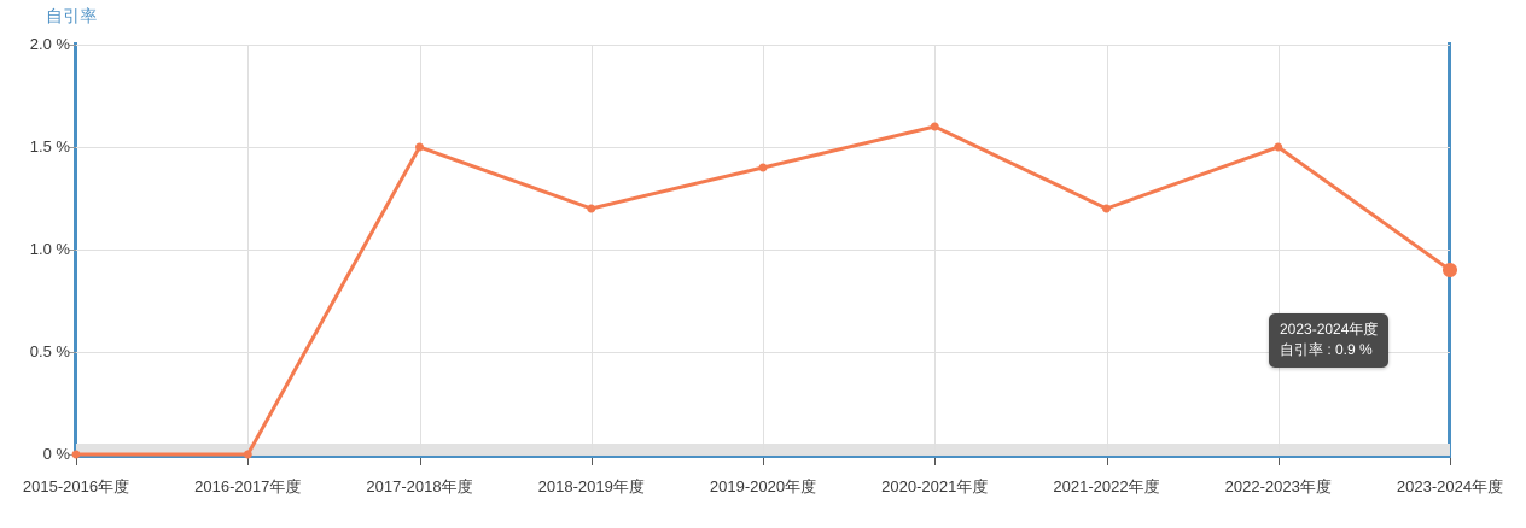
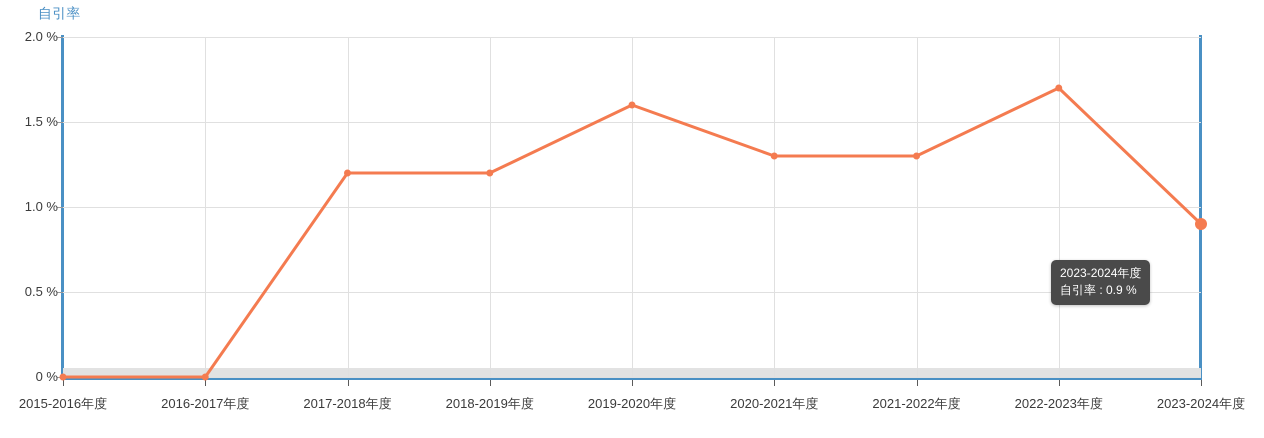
2017-2018年度: 1.5% -> 1.2%
2019-2020年度: 1.4% -> 1.6%
2020-2021年度: 1.6% -> 1.3%
2021-2022年度: 1.2% -> 1.3%
2022-2023年度: 1.5% -> 1.7%
